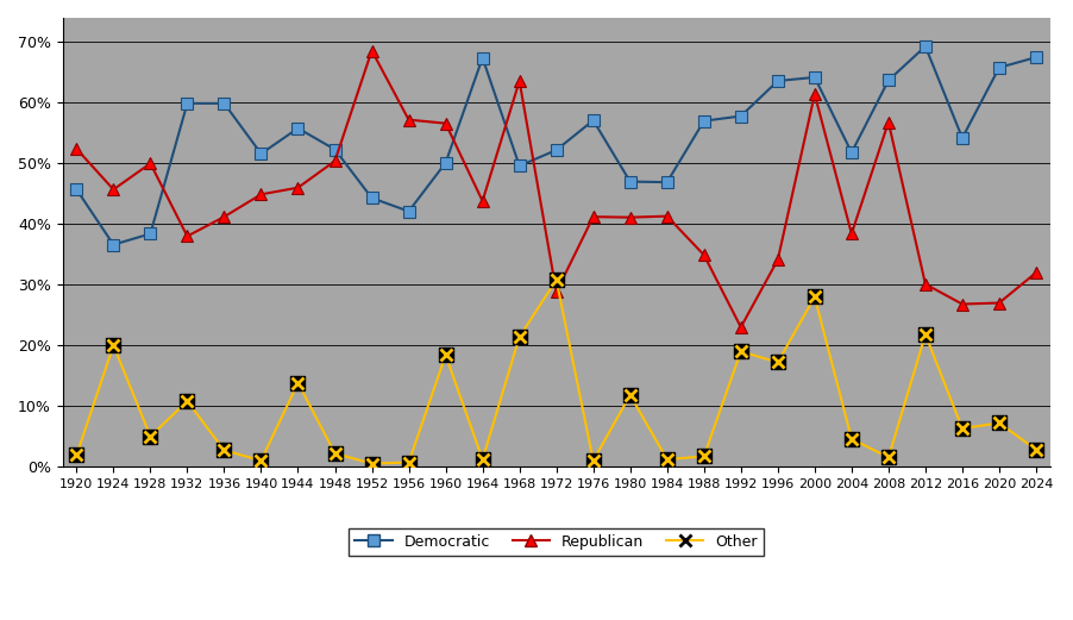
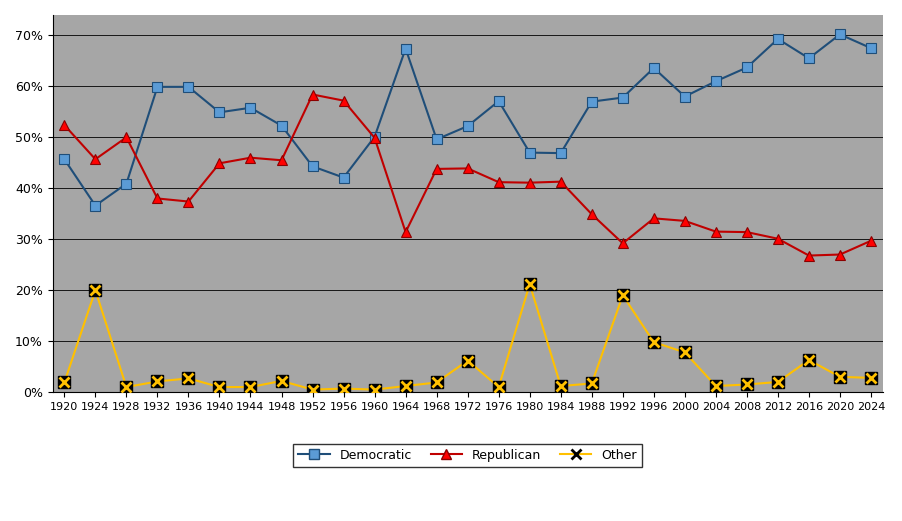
Democratic/1928: 38.4% -> 40.9%
Other/1928: 5.0% -> 1.0%
Other/1932: 10.8% -> 2.1%
Republican/1936: 41.2% -> 37.4%
Democratic/1940: 51.6% -> 54.9%
Other/1944: 13.8% -> 1.0%
Republican/1948: 50.4% -> 45.5%
Republican/1952: 68.6% -> 58.4%
Republican/1960: 56.6% -> 49.9%
Other/1960: 18.4% -> 0.5%
Republican/1964: 43.8% -> 31.4%
Republican/1968: 63.6% -> 43.8%
Other/1968: 21.4% -> 1.9%
Republican/1972: 28.8% -> 43.9%
Other/1972: 30.8% -> 6.2%
Other/1980: 11.8% -> 21.2%
Republican/1992: 23.0% -> 29.2%
Other/1996: 17.2% -> 9.8%
Democratic/2000: 64.2% -> 58.0%
Republican/2000: 61.4% -> 33.6%
Other/2000: 28.0% -> 7.8%
Democratic/2004: 51.8% -> 61.0%
Republican/2004: 38.4% -> 31.5%
Other/2004: 4.6% -> 1.2%
Republican/2008: 56.8% -> 31.4%
Other/2012: 21.8% -> 2.0%
Democratic/2016: 54.2% -> 65.5%
Democratic/2020: 65.8% -> 70.2%
Other/2020: 7.2% -> 3.0%
Republican/2024: 32.0% -> 29.7%
